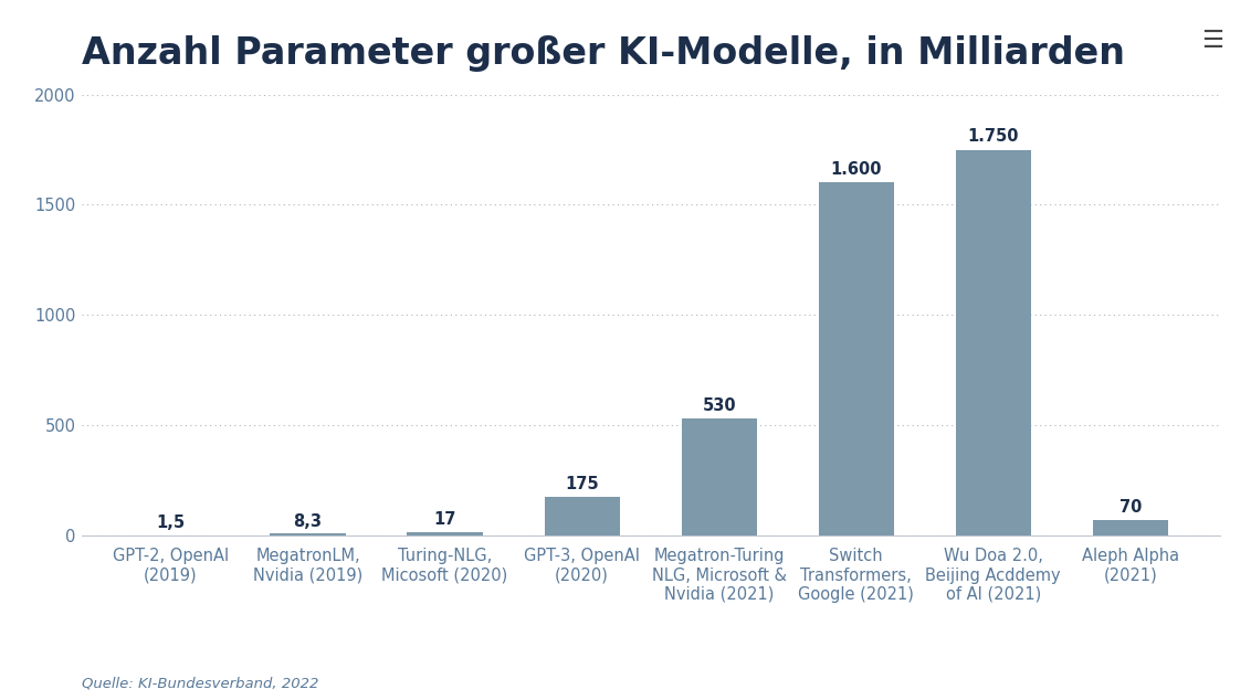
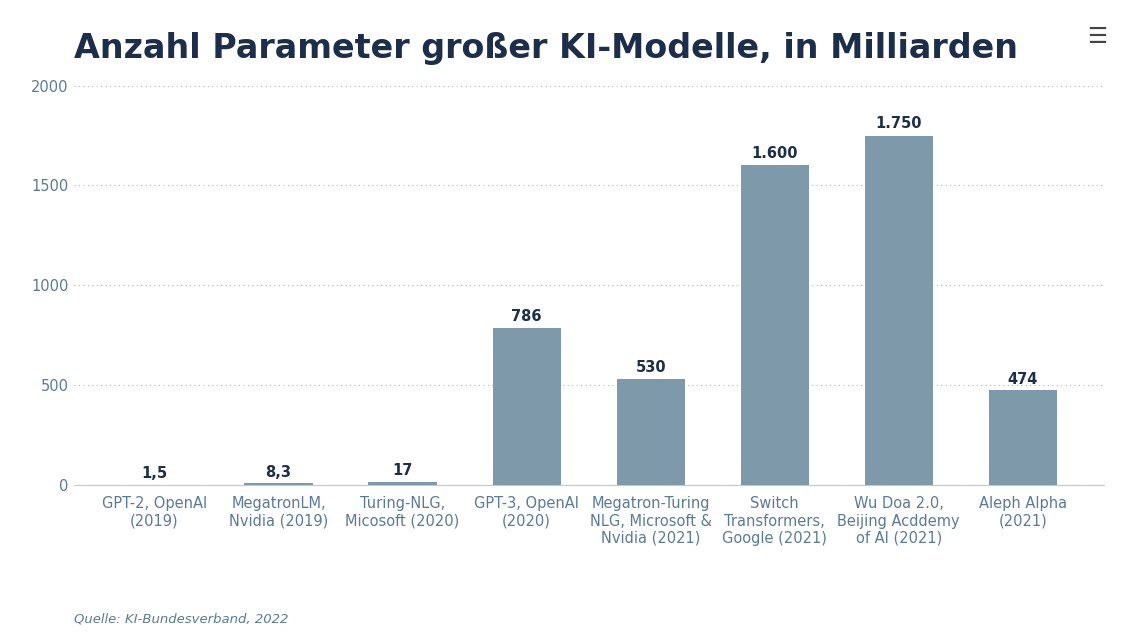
GPT-3, OpenAI (2020): 175 -> 786
Aleph Alpha (2021): 70 -> 474
